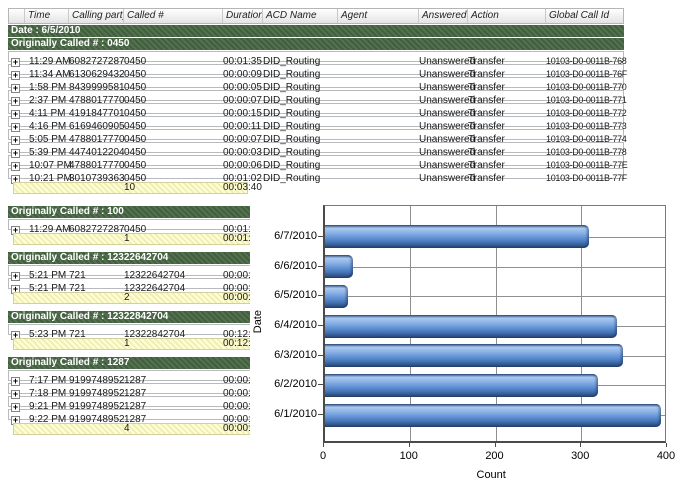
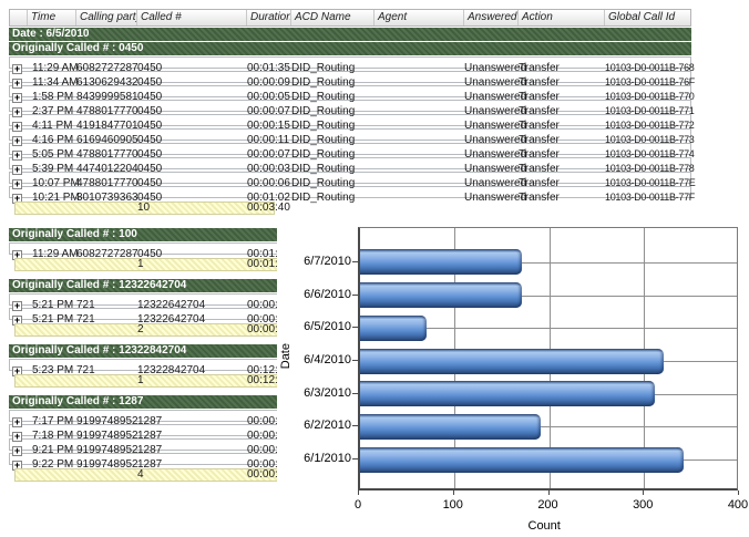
6/7/2010: 310 -> 170
6/6/2010: 30 -> 170
6/5/2010: 30 -> 70
6/4/2010: 340 -> 320
6/3/2010: 350 -> 310
6/2/2010: 320 -> 190
6/1/2010: 390 -> 340
